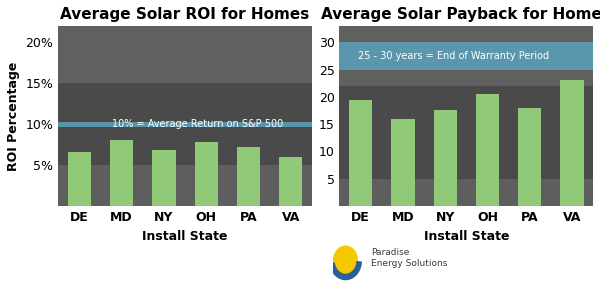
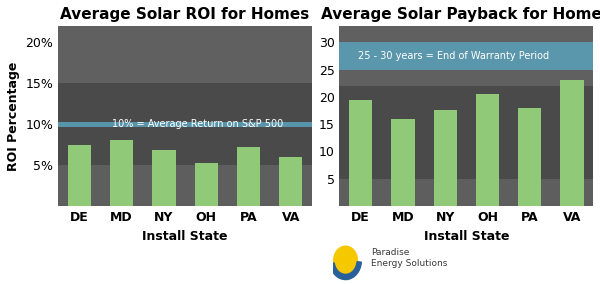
Average Solar ROI for Homes/DE: 6.6% -> 7.5%
Average Solar ROI for Homes/OH: 7.8% -> 5.2%
